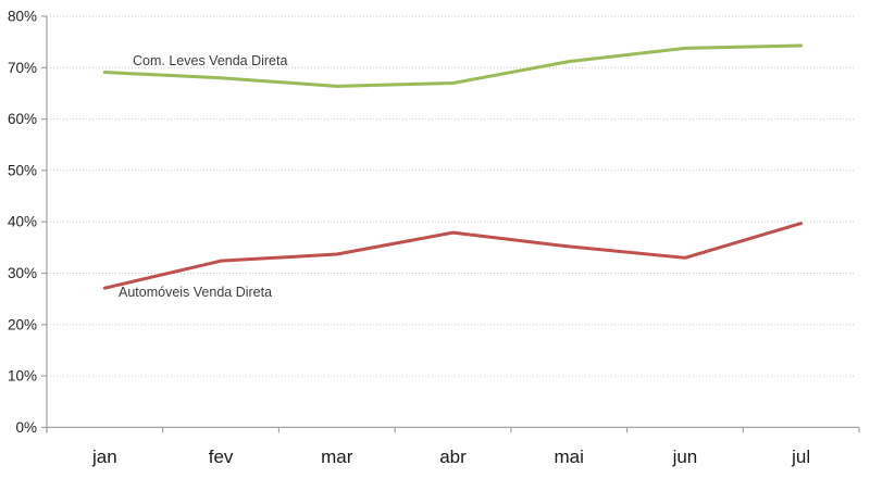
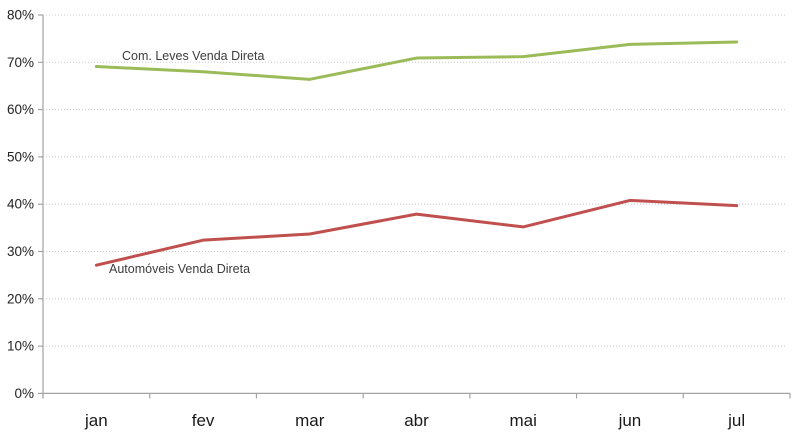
Com. Leves Venda Direta/abr: 67% -> 71%
Automóveis Venda Direta/jun: 33% -> 41%
